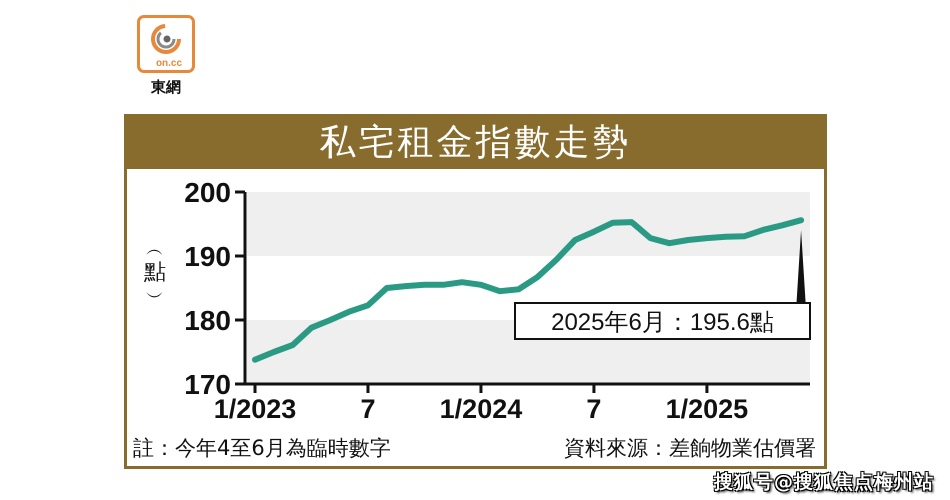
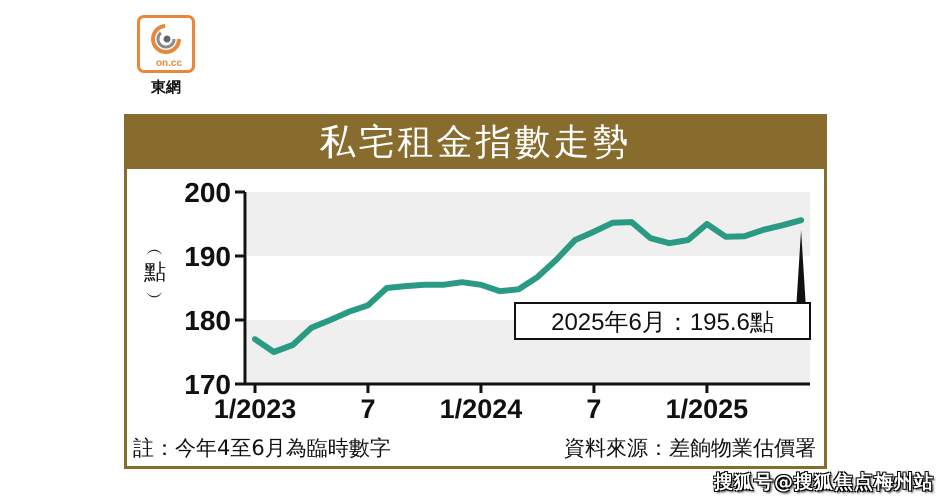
1/2023: 174 -> 177
1/2025: 193 -> 195
